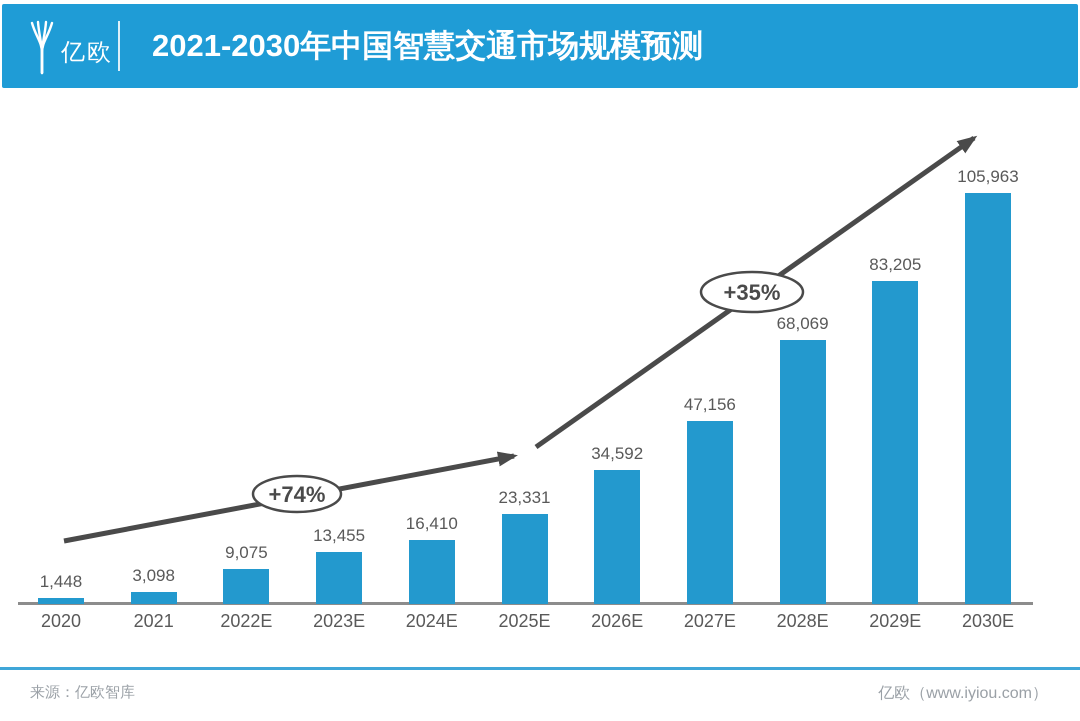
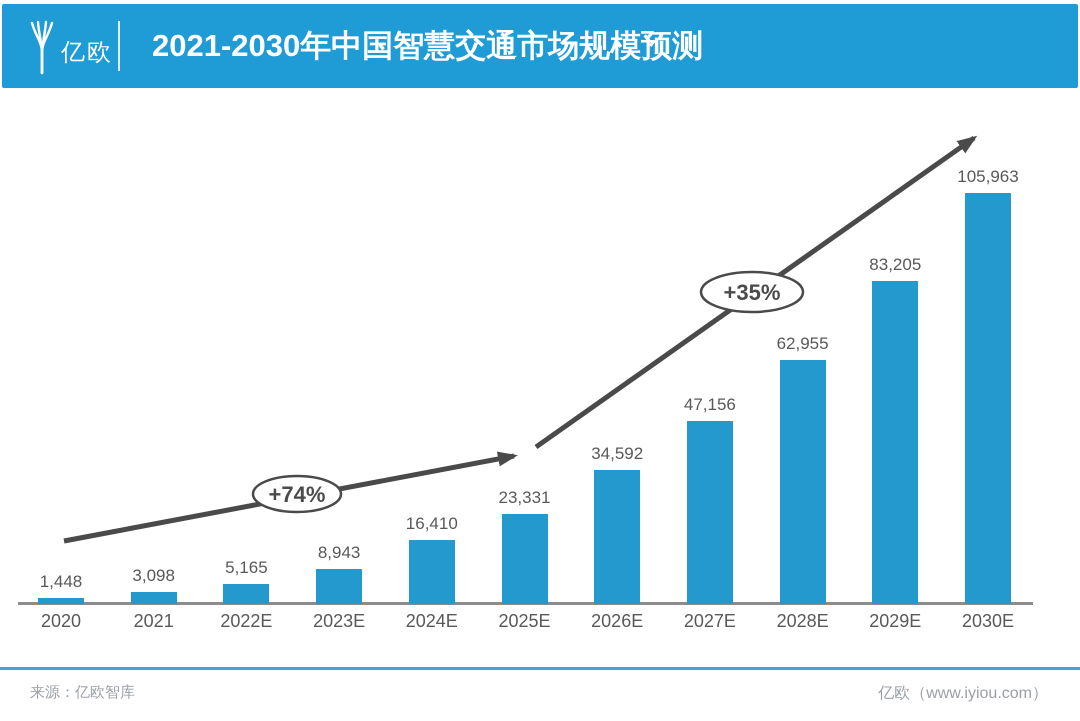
2022E: 9,075 -> 5,165
2023E: 13,455 -> 8,943
2028E: 68,069 -> 62,955
